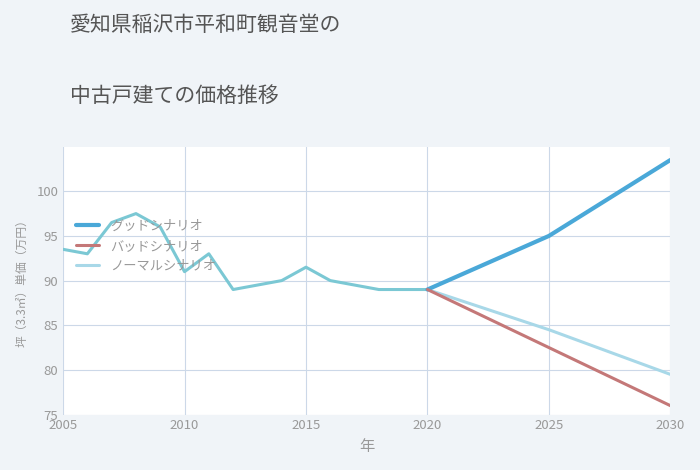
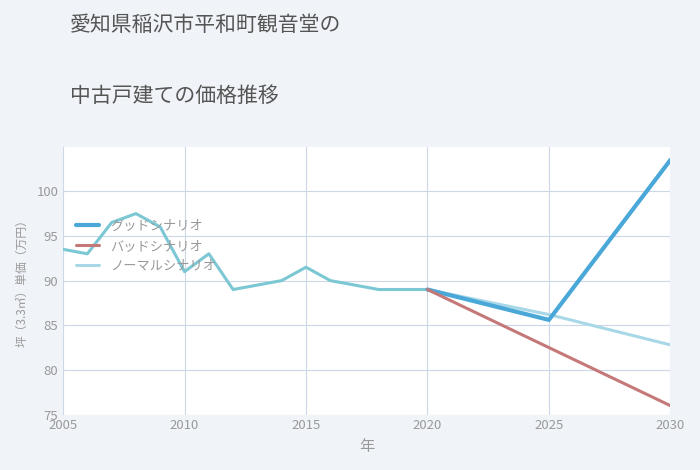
グッドシナリオ/2025: 95.0 -> 85.6
ノーマルシナリオ/2025: 84.5 -> 86.2
ノーマルシナリオ/2030: 79.5 -> 82.8
